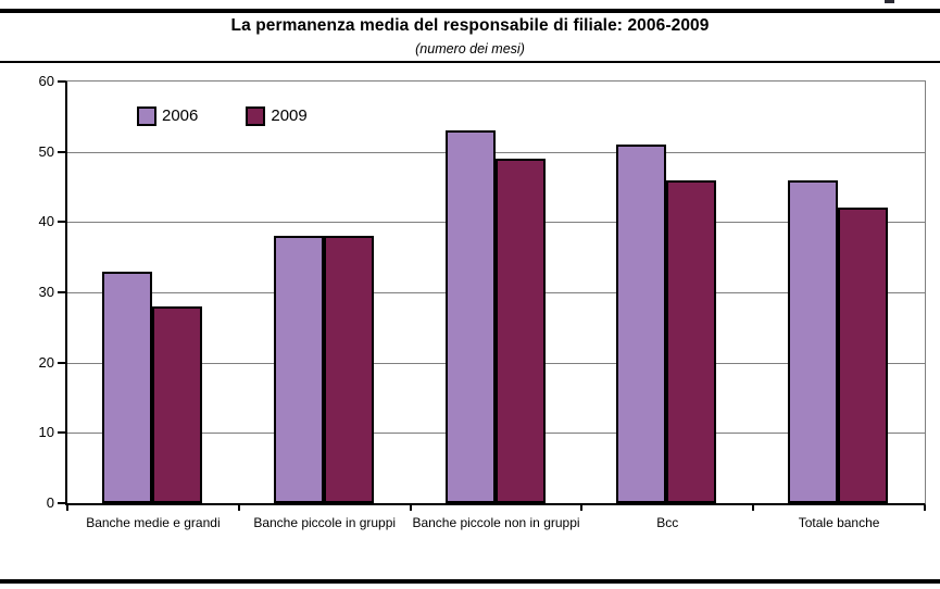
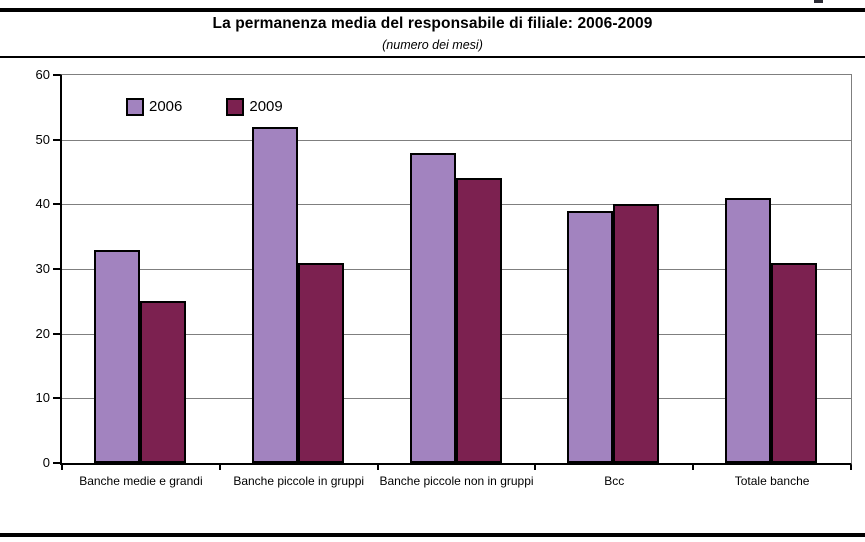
2009/Banche medie e grandi: 28 -> 25
2006/Banche piccole in gruppi: 38 -> 52
2009/Banche piccole in gruppi: 38 -> 31
2006/Banche piccole non in gruppi: 53 -> 48
2009/Banche piccole non in gruppi: 49 -> 44
2006/Bcc: 51 -> 39
2009/Bcc: 46 -> 40
2006/Totale banche: 46 -> 41
2009/Totale banche: 42 -> 31
